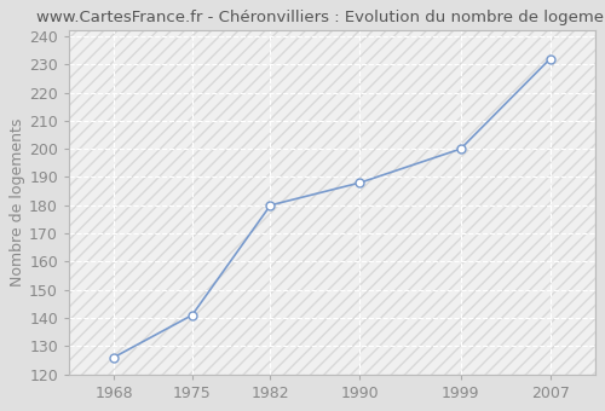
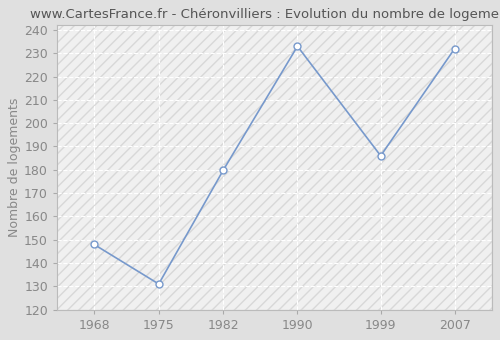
1968: 126 -> 148
1975: 141 -> 131
1990: 188 -> 233
1999: 200 -> 186
